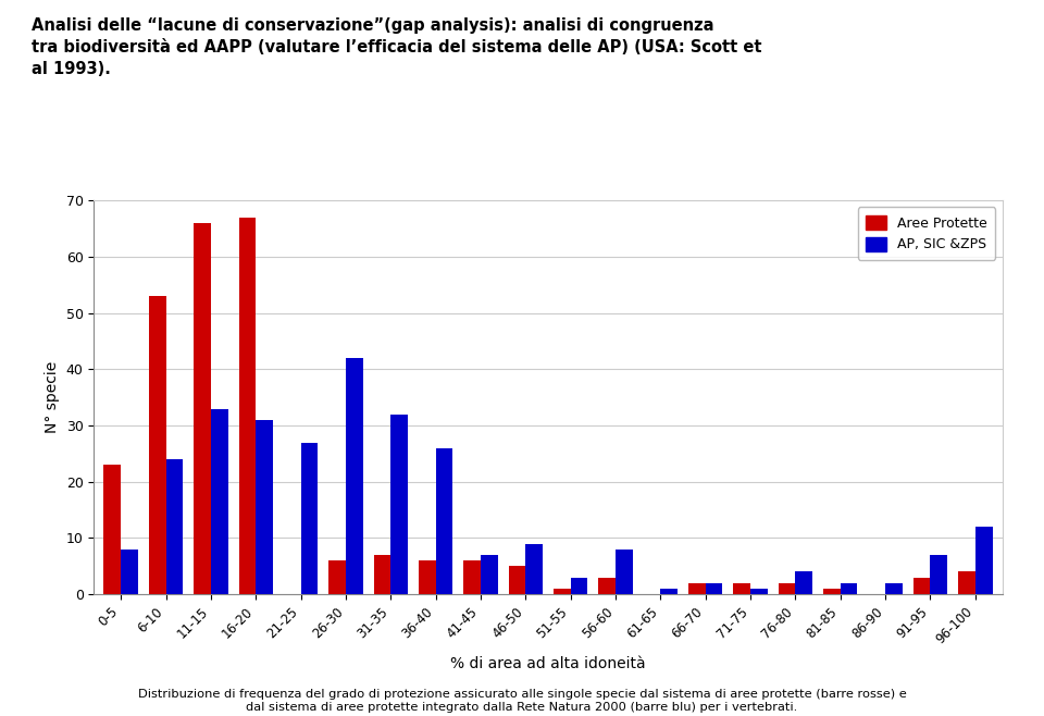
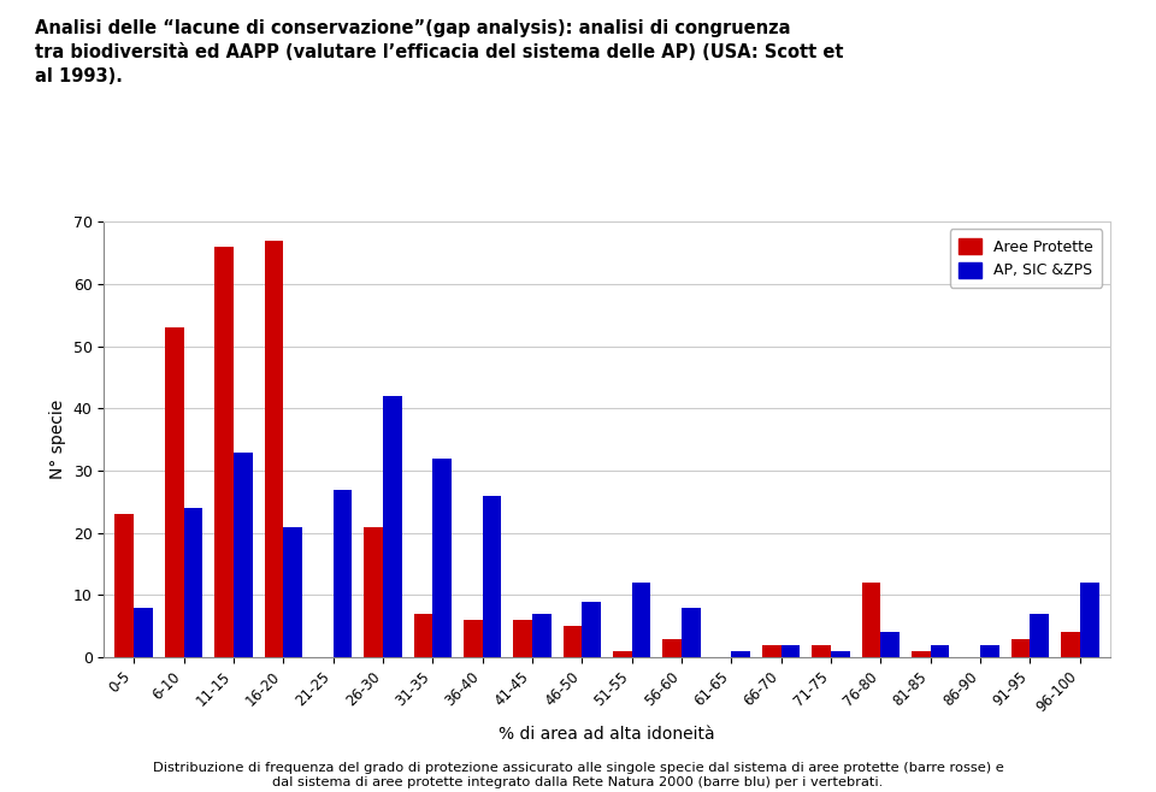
AP, SIC &ZPS/16-20: 31 -> 21
Aree Protette/26-30: 6 -> 21
AP, SIC &ZPS/51-55: 3 -> 12
Aree Protette/76-80: 2 -> 12
